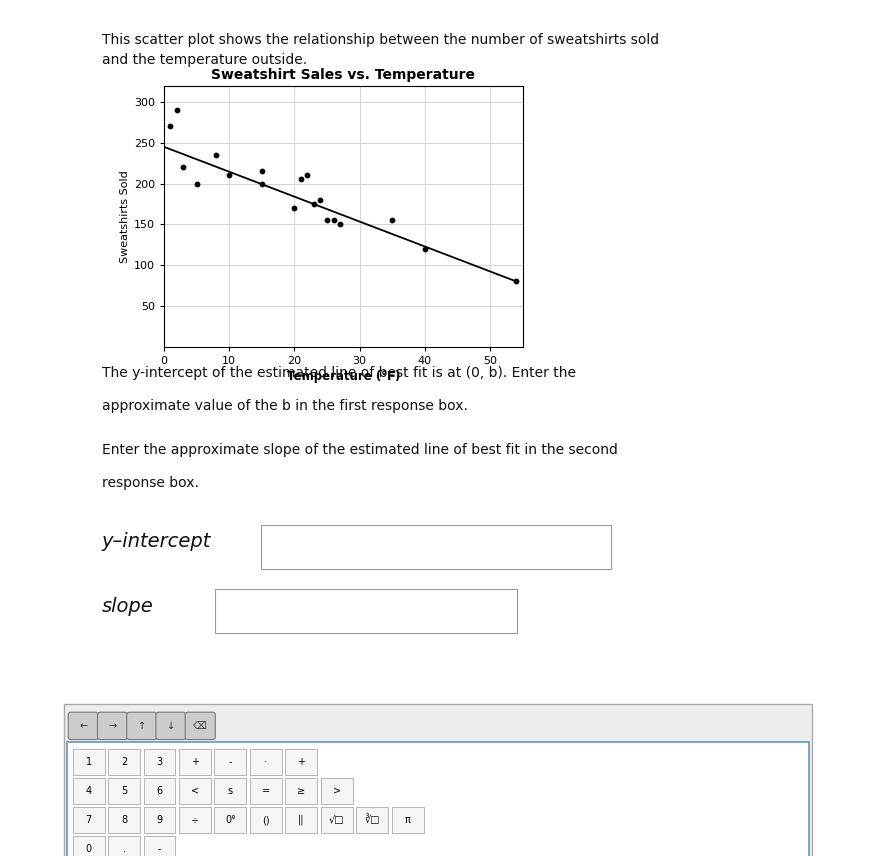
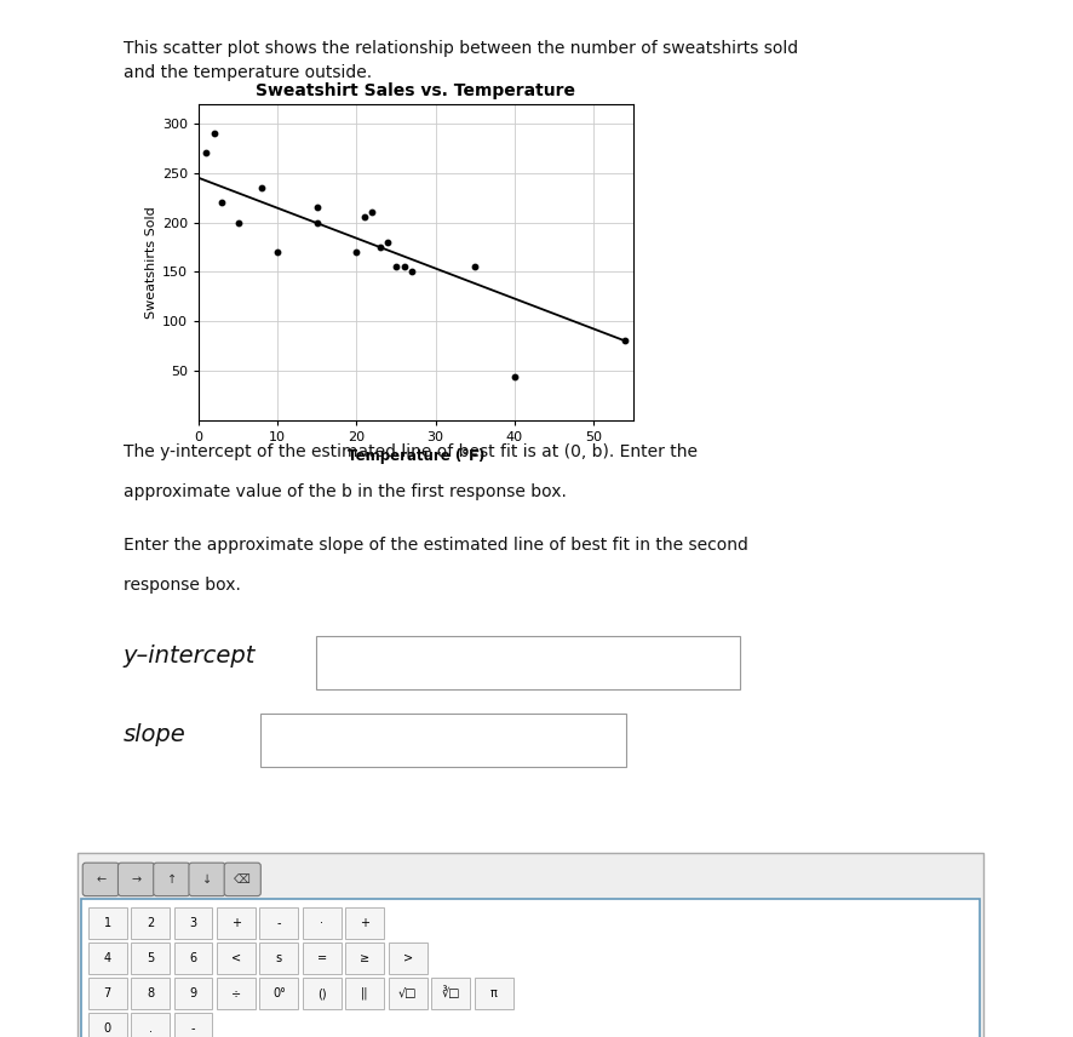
10: 210 -> 170
40: 120 -> 44
